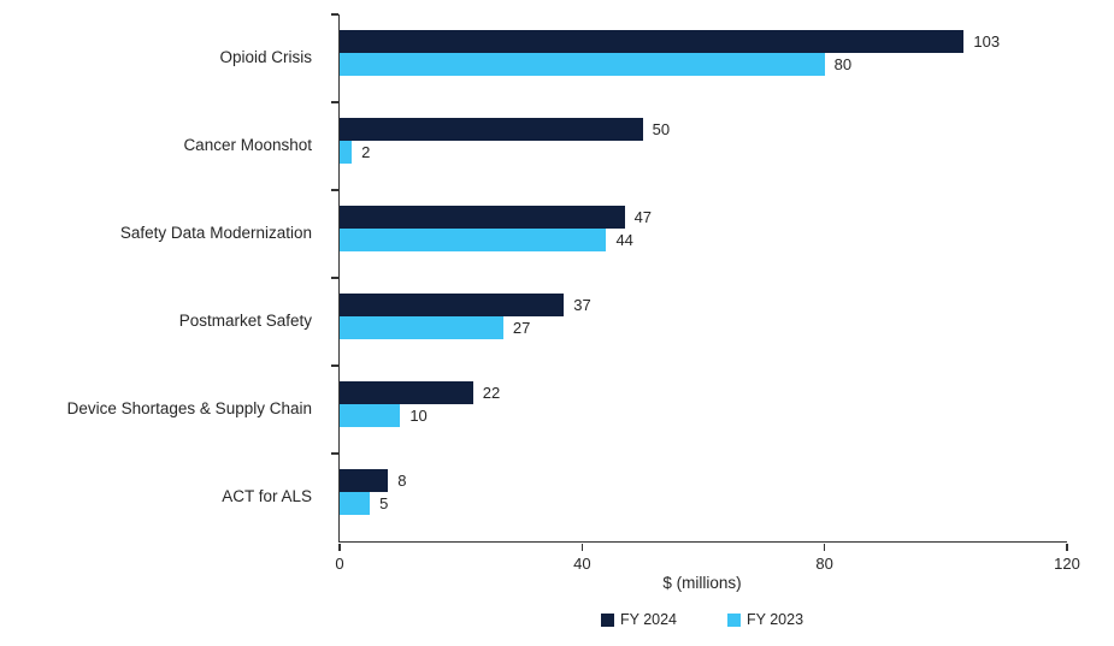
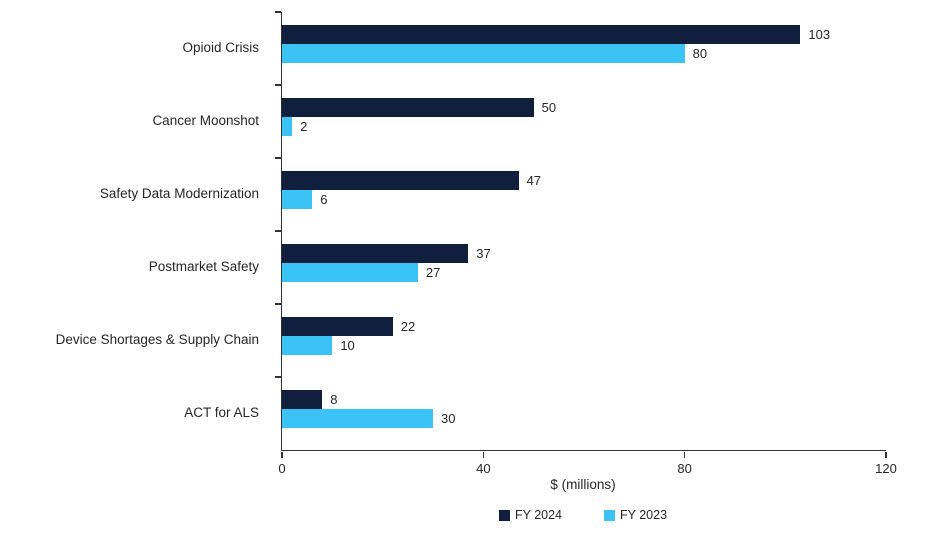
FY 2023/Safety Data Modernization: 44 -> 6
FY 2023/ACT for ALS: 5 -> 30
